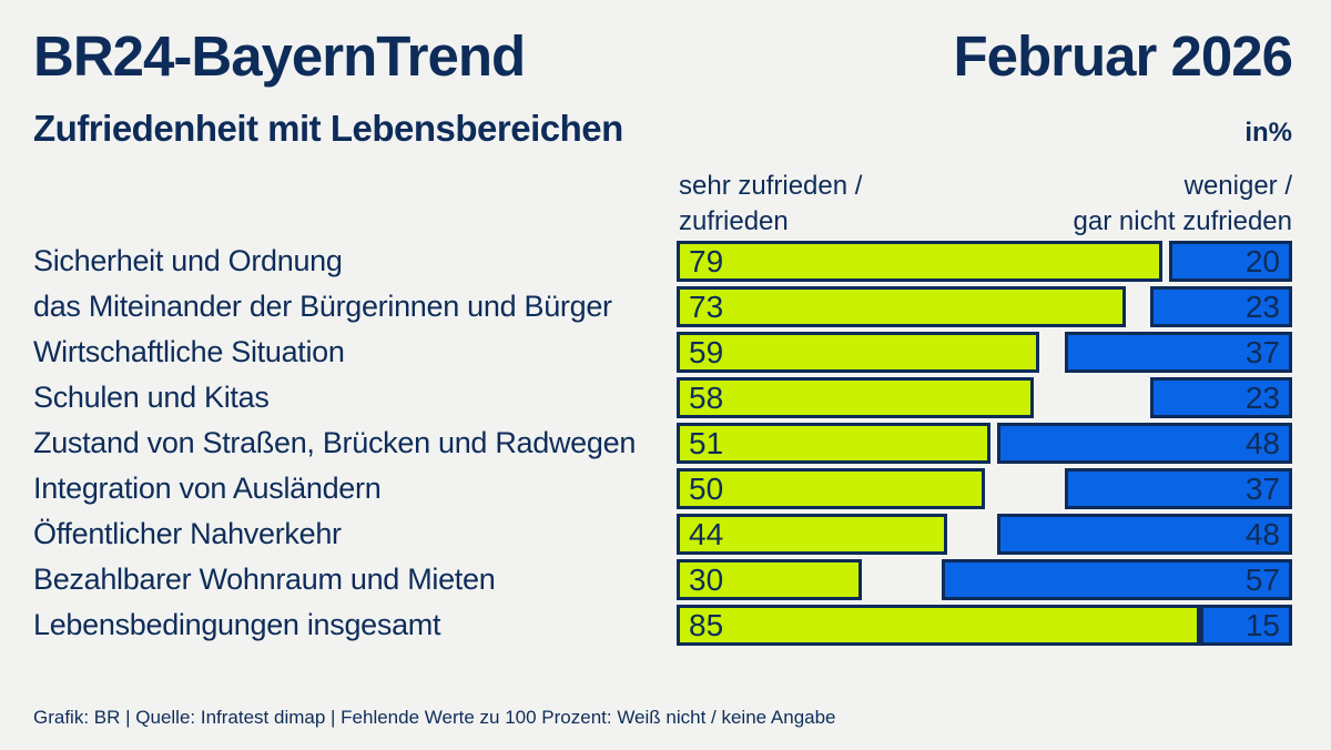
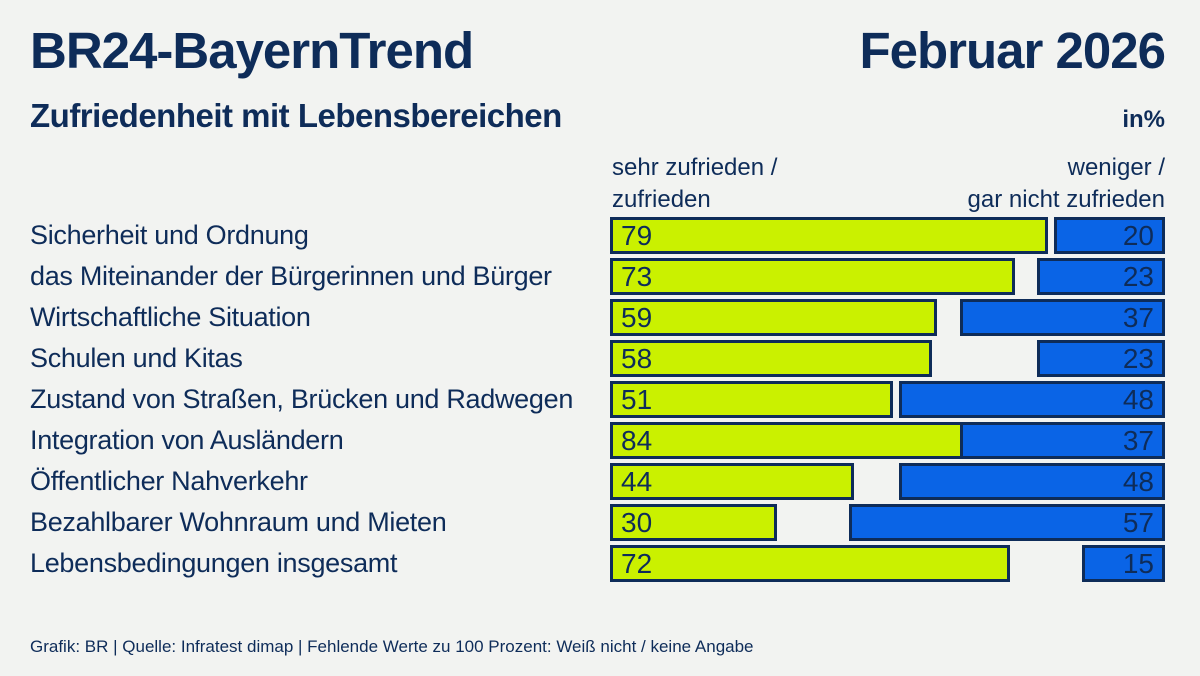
sehr zufrieden / zufrieden/Integration von Ausländern: 50 -> 84
sehr zufrieden / zufrieden/Lebensbedingungen insgesamt: 85 -> 72
